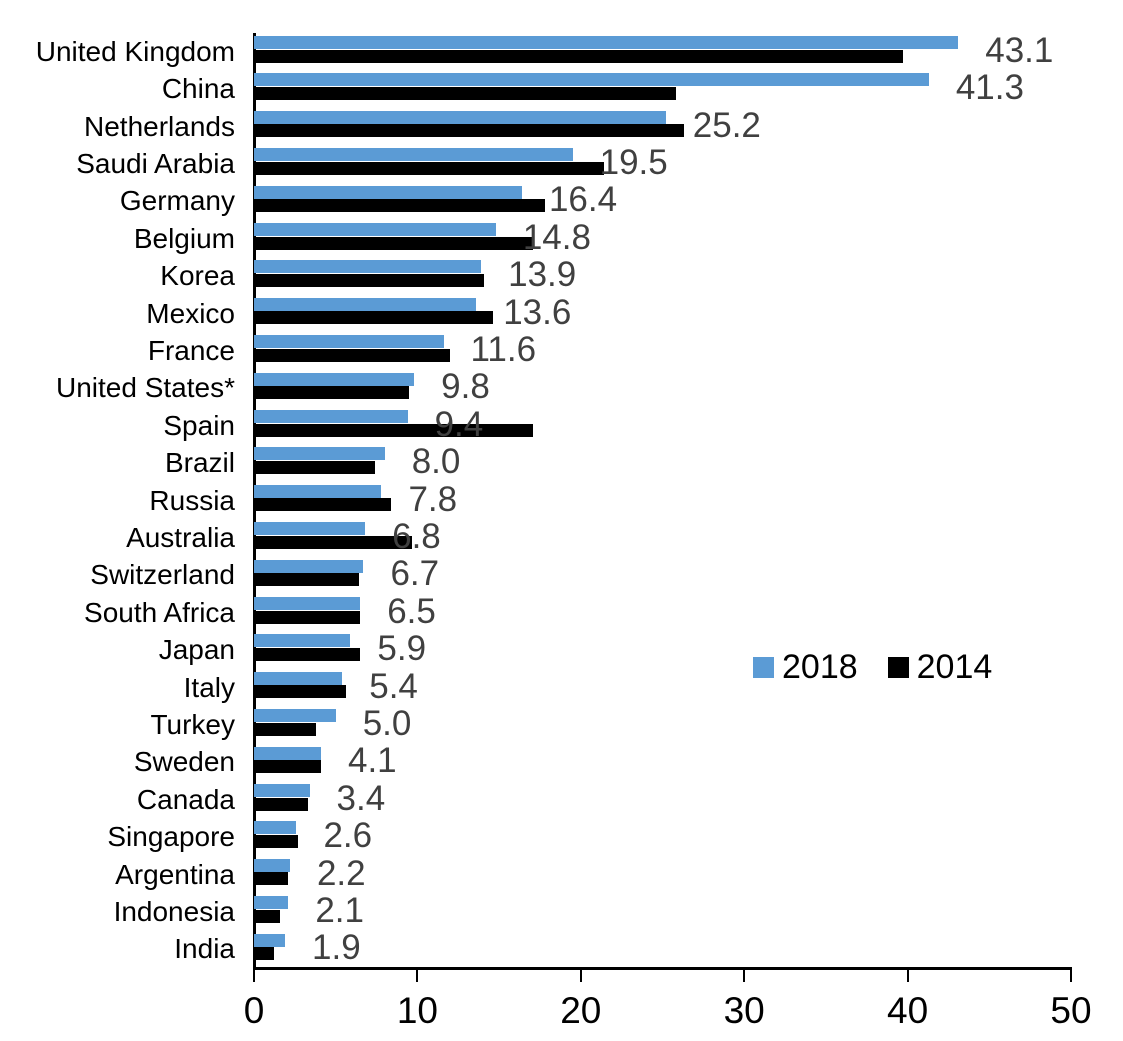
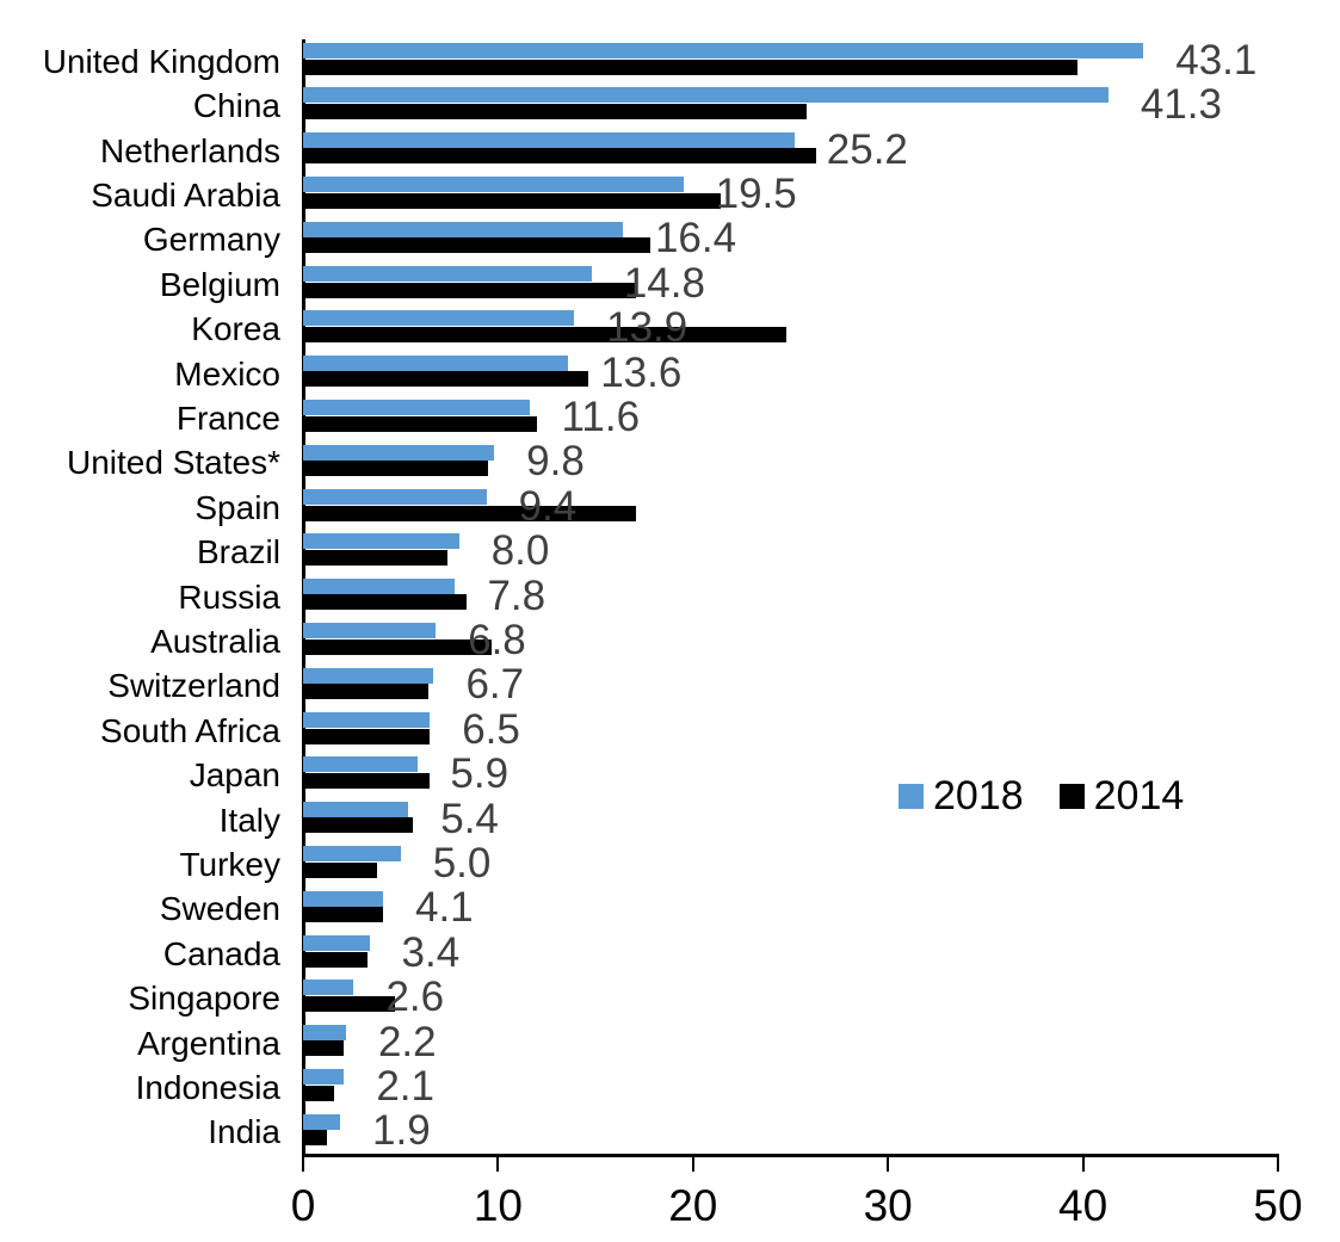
2014/Korea: 14.1 -> 24.8
2014/Singapore: 2.7 -> 4.7
